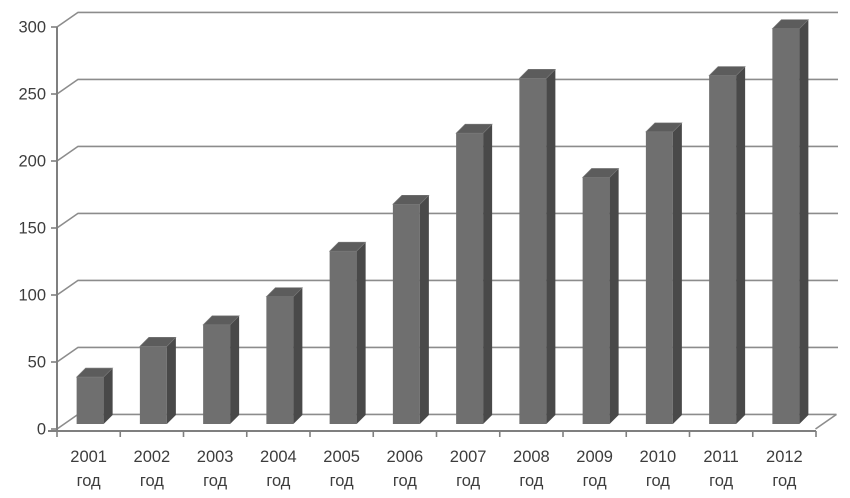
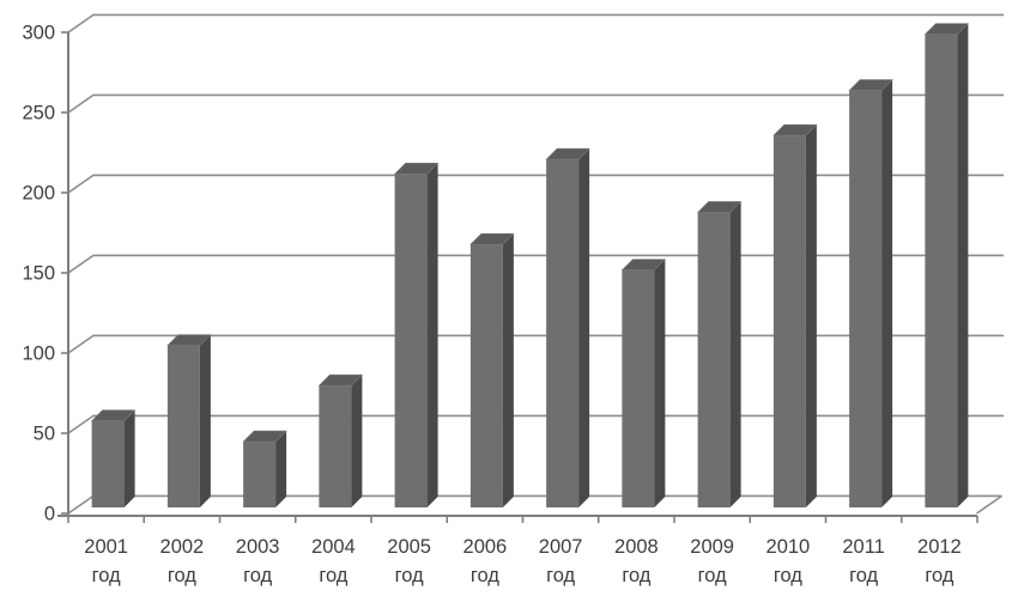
2001: 35 -> 54
2002: 58 -> 101
2003: 74 -> 41
2004: 95 -> 76
2005: 129 -> 208
2008: 258 -> 148
2010: 218 -> 232
